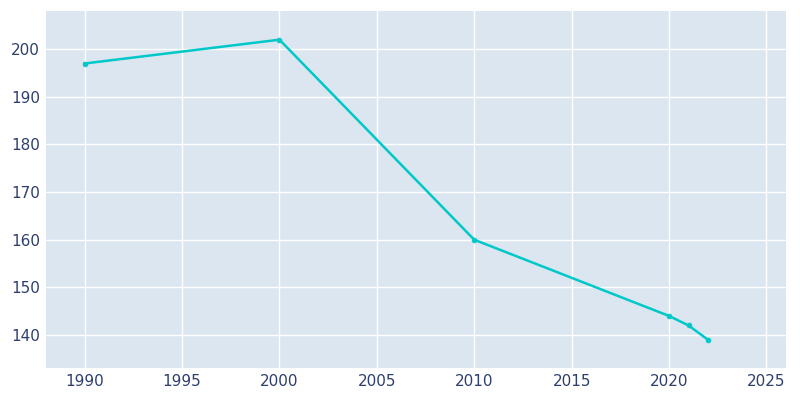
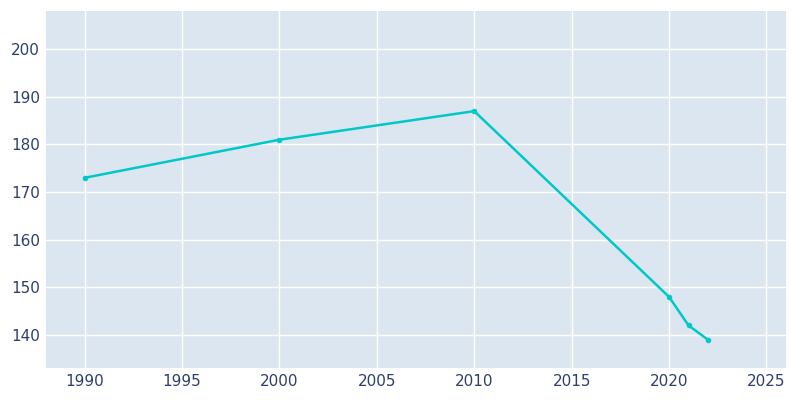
1990: 197 -> 173
2000: 202 -> 181
2010: 160 -> 187
2020: 144 -> 148
